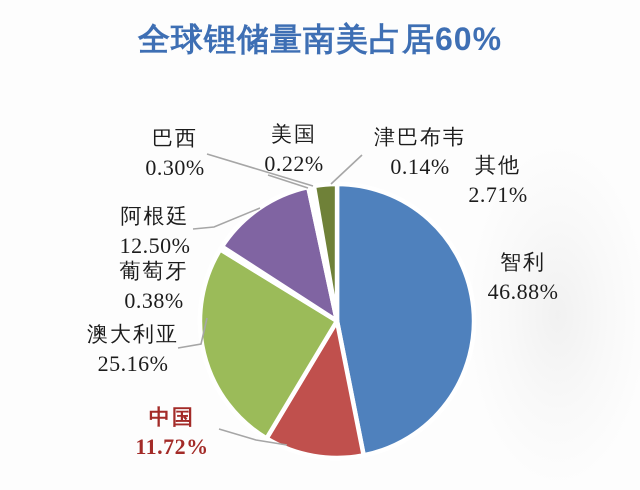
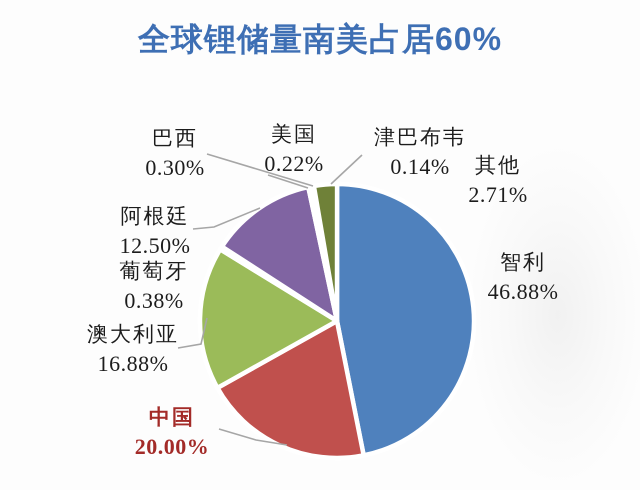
中国: 11.72% -> 20.00%
澳大利亚: 25.16% -> 16.88%
